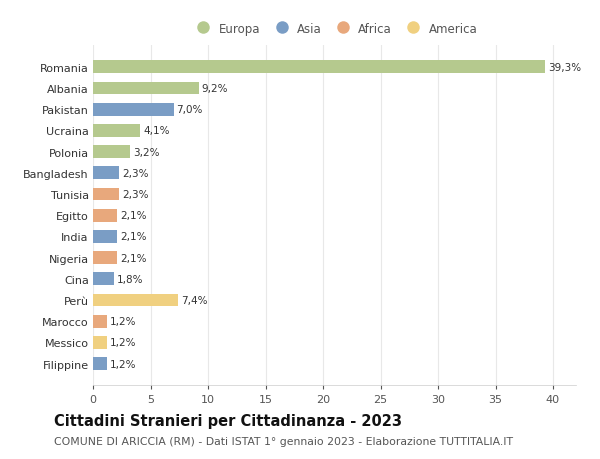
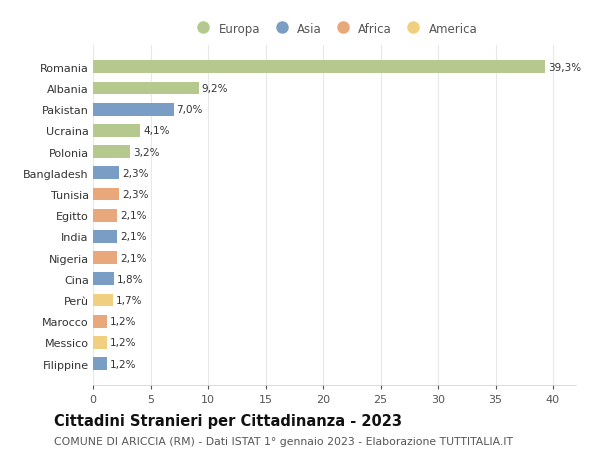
Perù: 7,4% -> 1,7%
